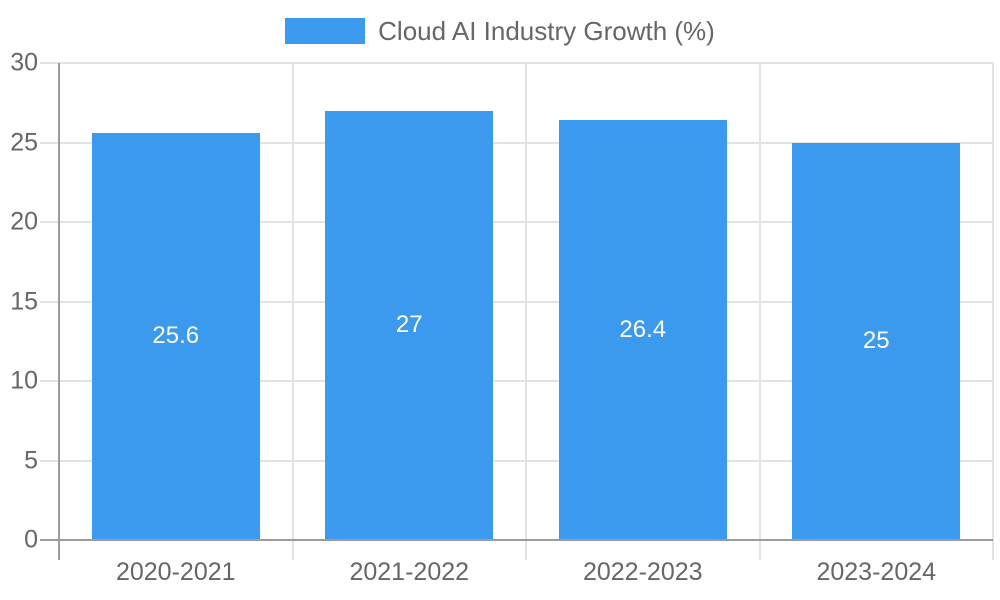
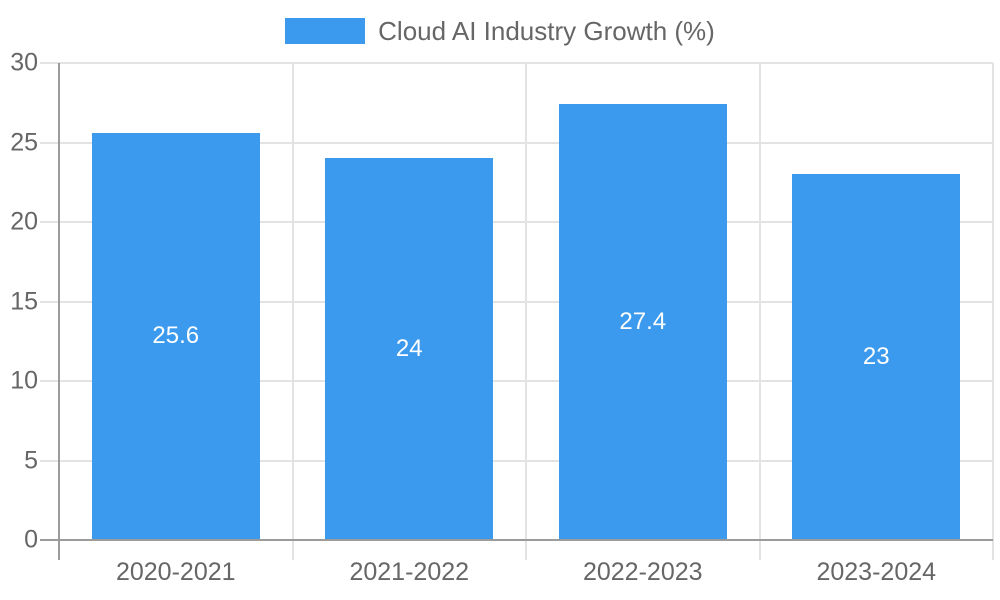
2021-2022: 27 -> 24
2022-2023: 26.4 -> 27.4
2023-2024: 25 -> 23
